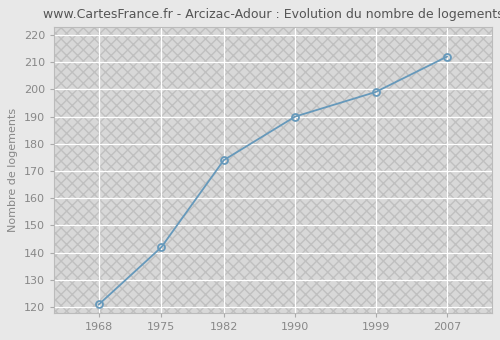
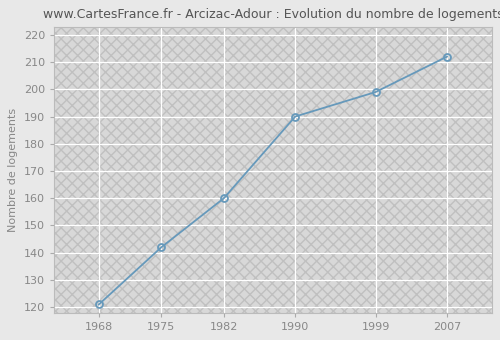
1982: 174 -> 160
